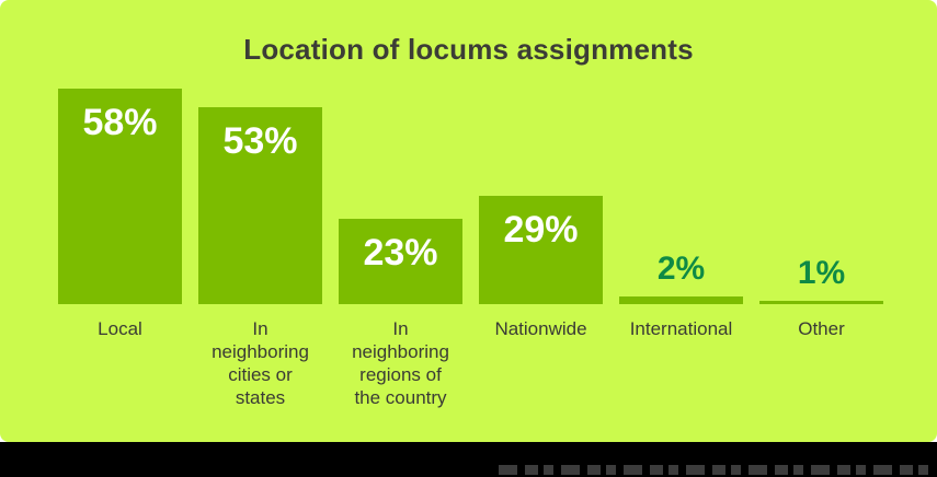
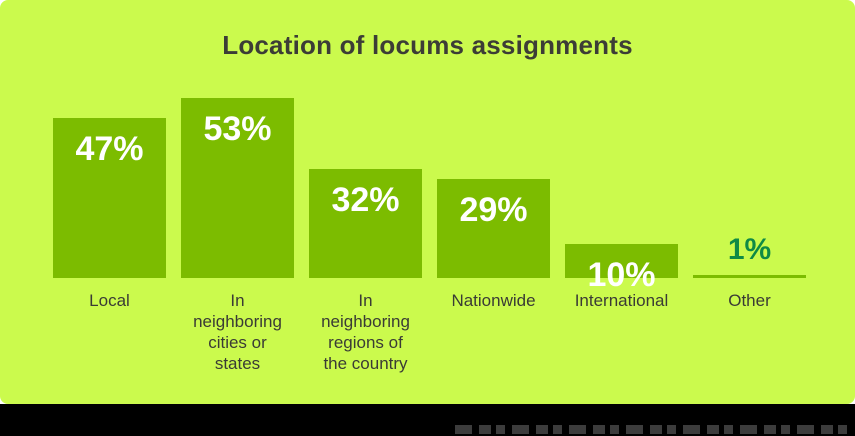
Local: 58% -> 47%
In neighboring regions of the country: 23% -> 32%
International: 2% -> 10%
